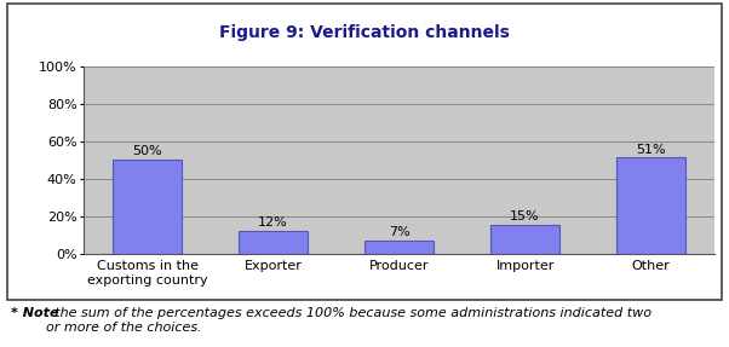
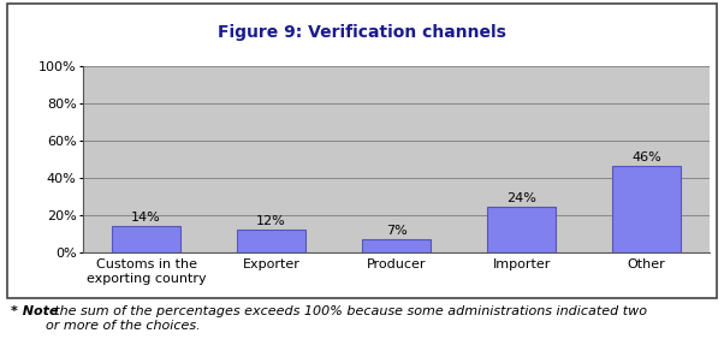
Customs in the exporting country: 50% -> 14%
Importer: 15% -> 24%
Other: 51% -> 46%
